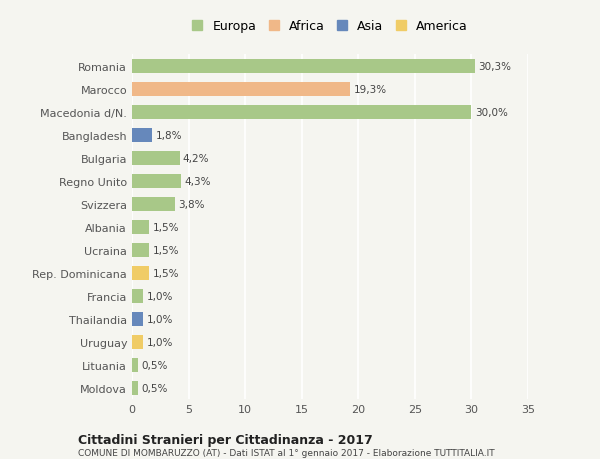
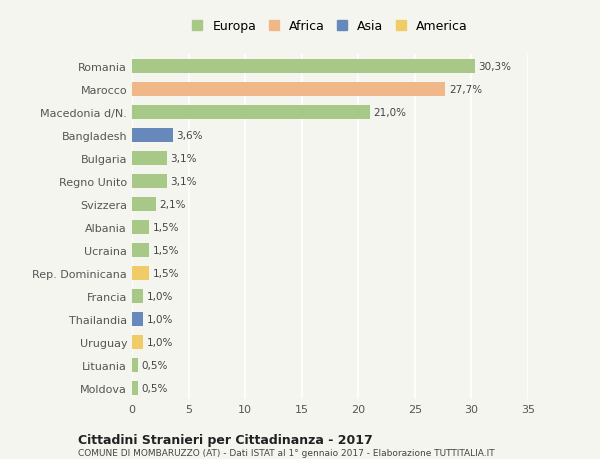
Marocco: 19,3% -> 27,7%
Macedonia d/N.: 30,0% -> 21,0%
Bangladesh: 1,8% -> 3,6%
Bulgaria: 4,2% -> 3,1%
Regno Unito: 4,3% -> 3,1%
Svizzera: 3,8% -> 2,1%
